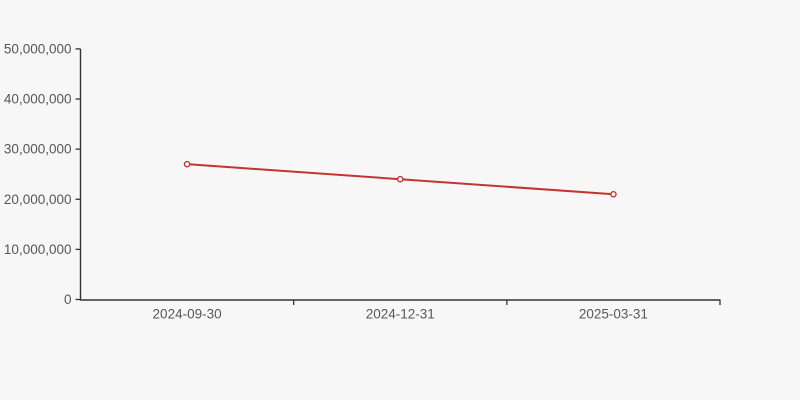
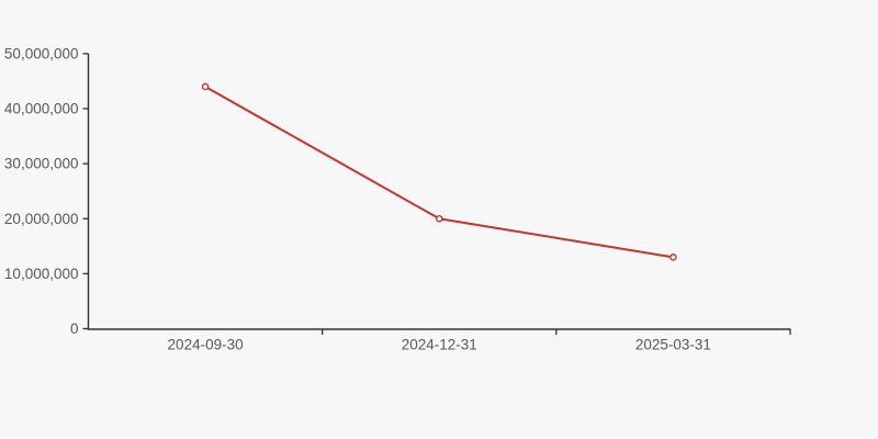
2024-09-30: 27000000 -> 44000000
2024-12-31: 24000000 -> 20000000
2025-03-31: 21000000 -> 13000000
